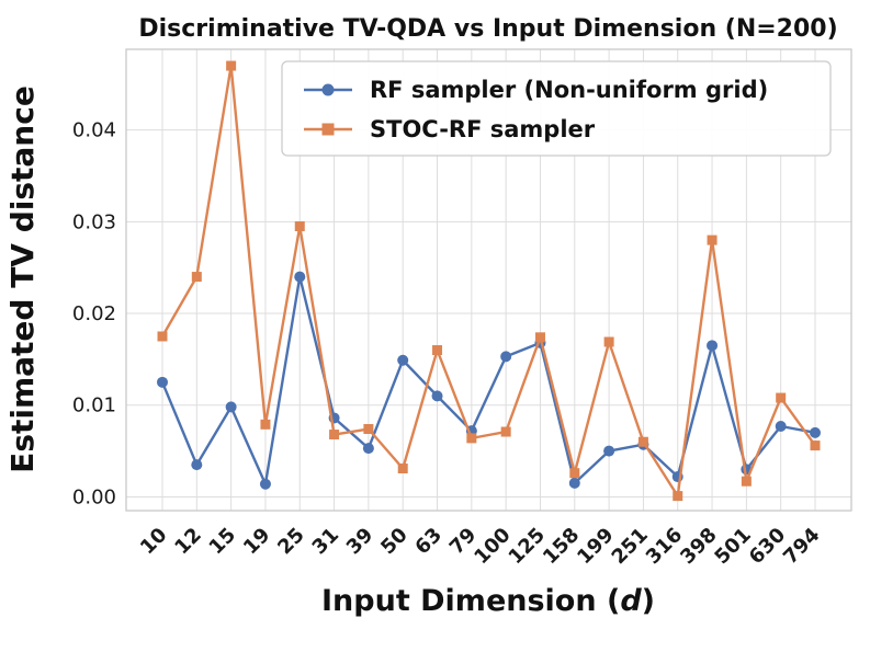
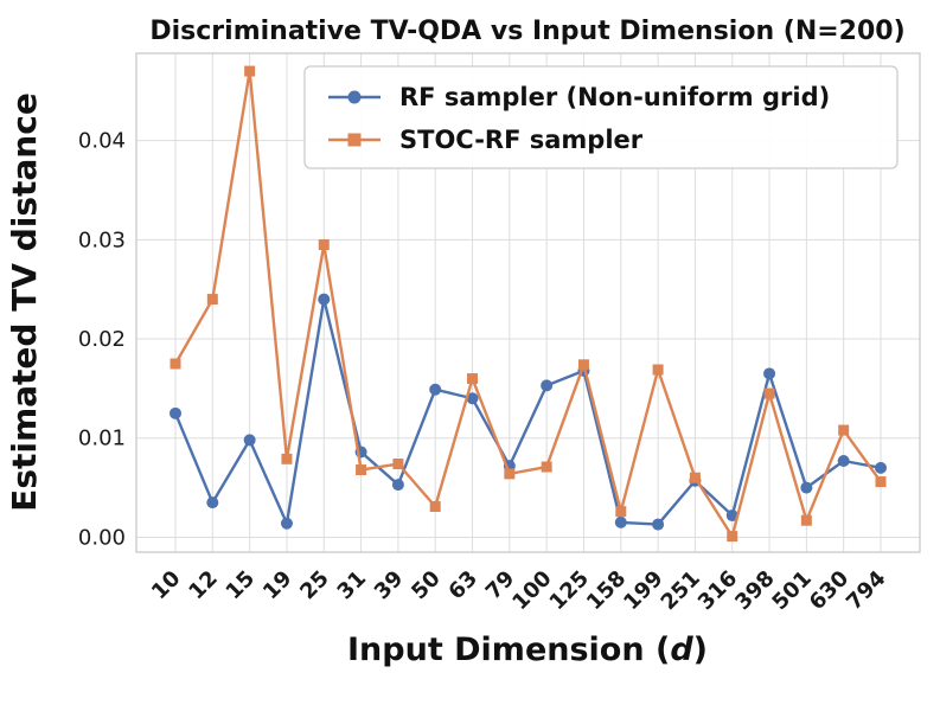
RF sampler (Non-uniform grid)/63: 0.011 -> 0.014
RF sampler (Non-uniform grid)/199: 0.005 -> 0.001
STOC-RF sampler/398: 0.028 -> 0.015
RF sampler (Non-uniform grid)/501: 0.003 -> 0.005
